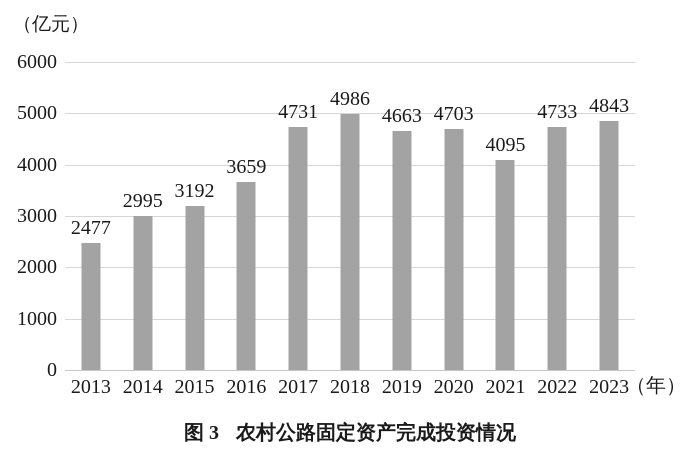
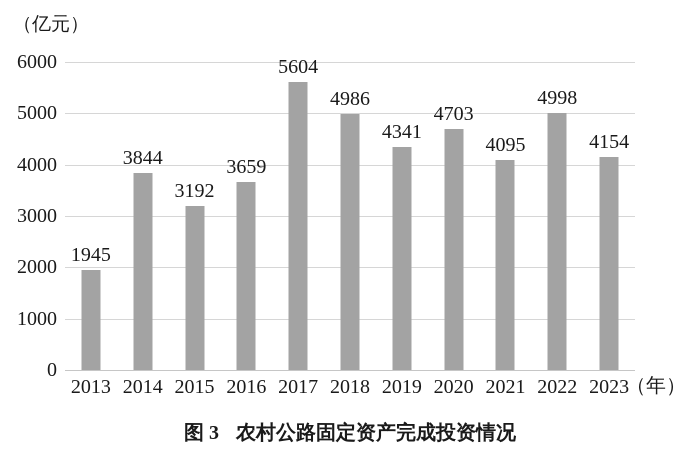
2013: 2477 -> 1945
2014: 2995 -> 3844
2017: 4731 -> 5604
2019: 4663 -> 4341
2022: 4733 -> 4998
2023: 4843 -> 4154
